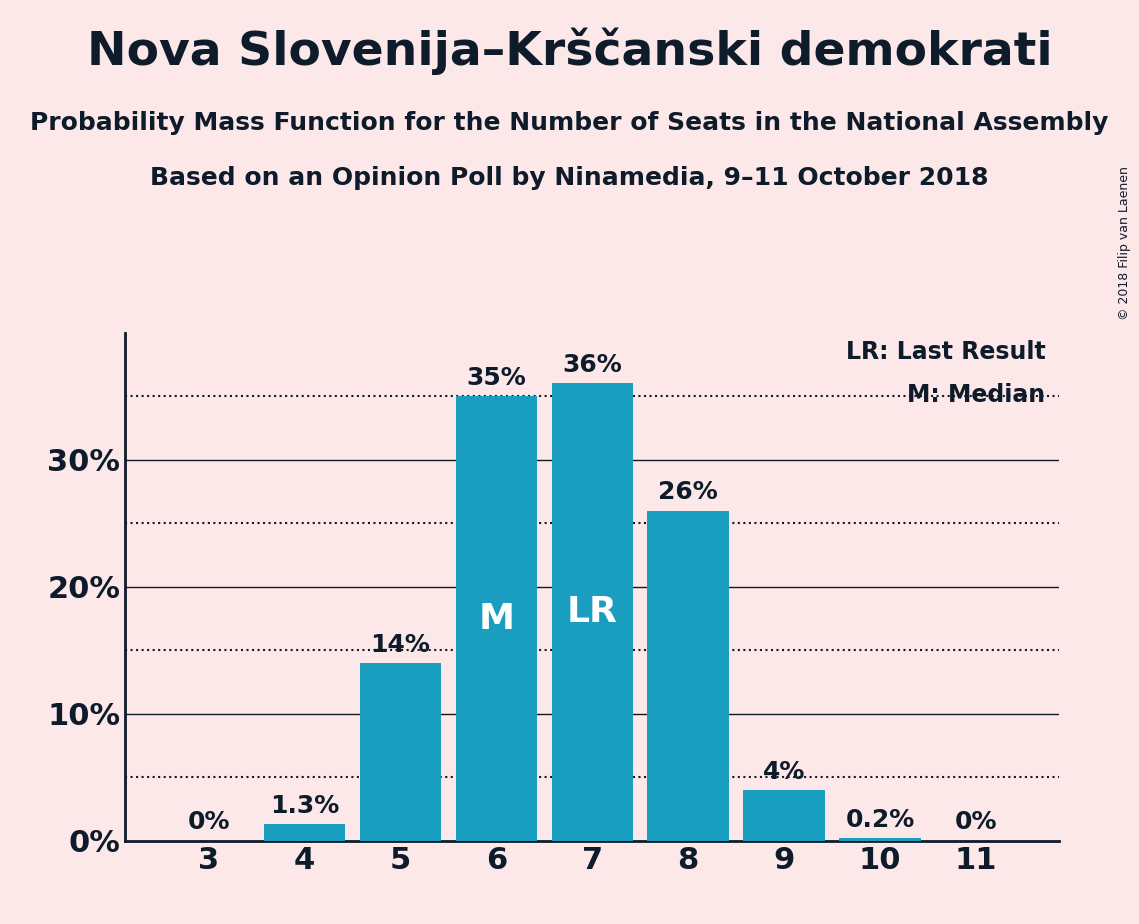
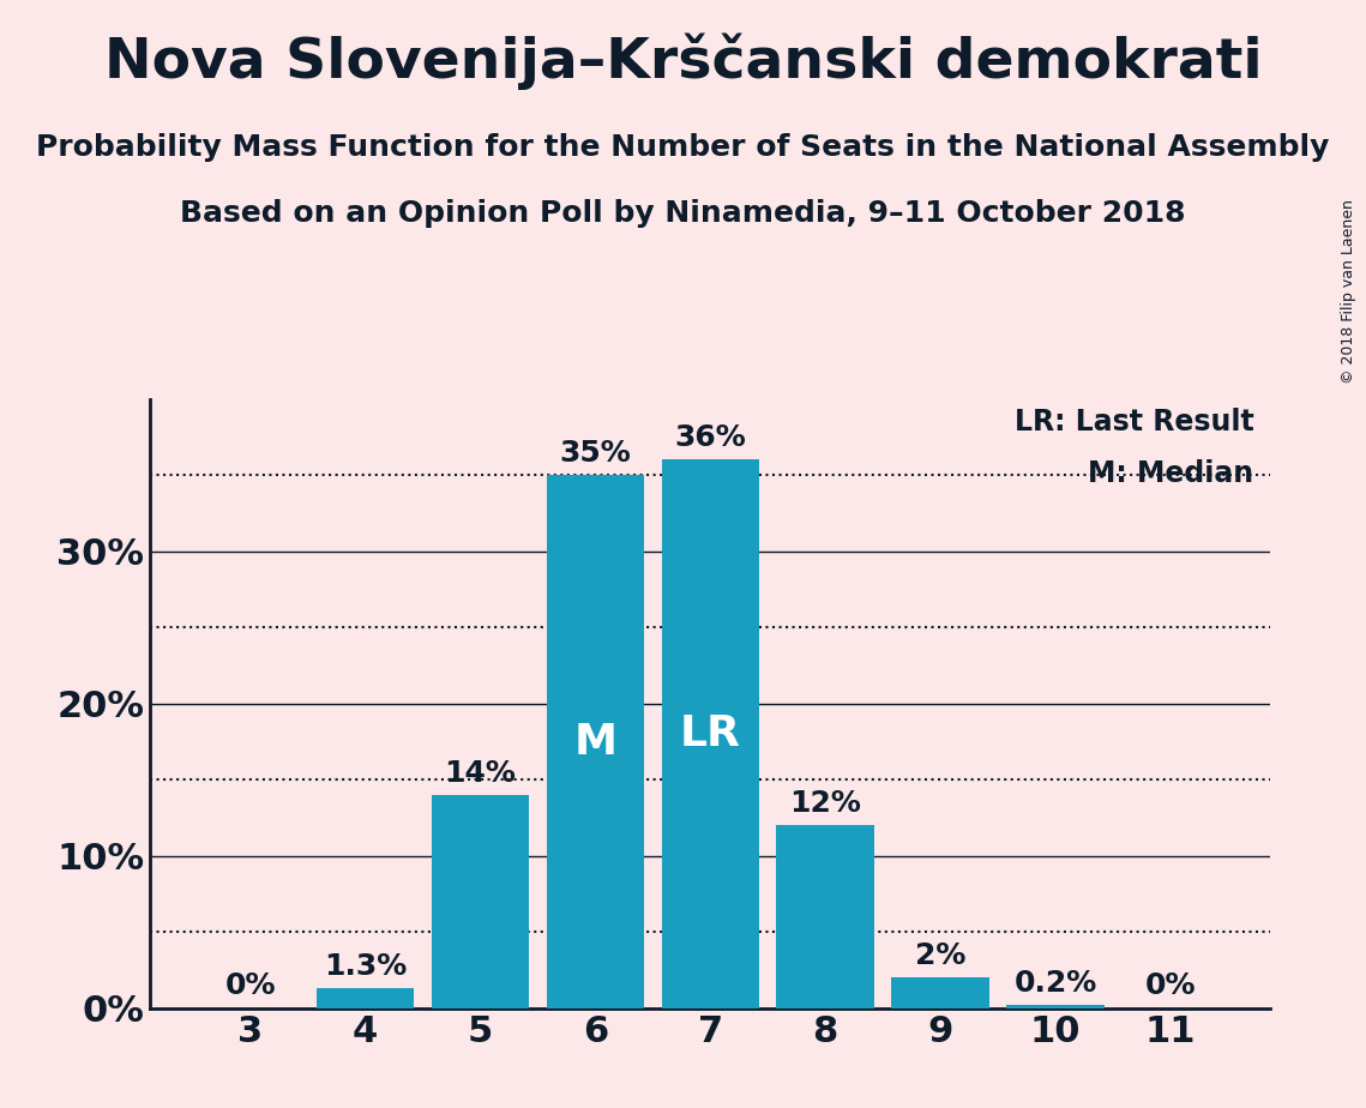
8: 26% -> 12%
9: 4% -> 2%
